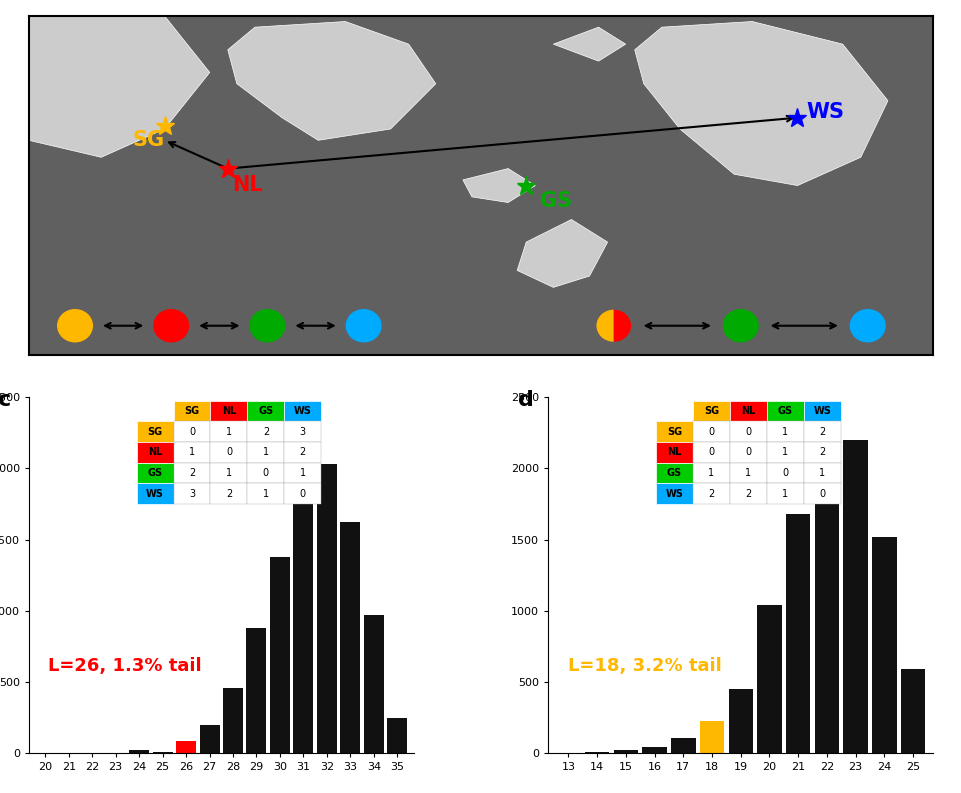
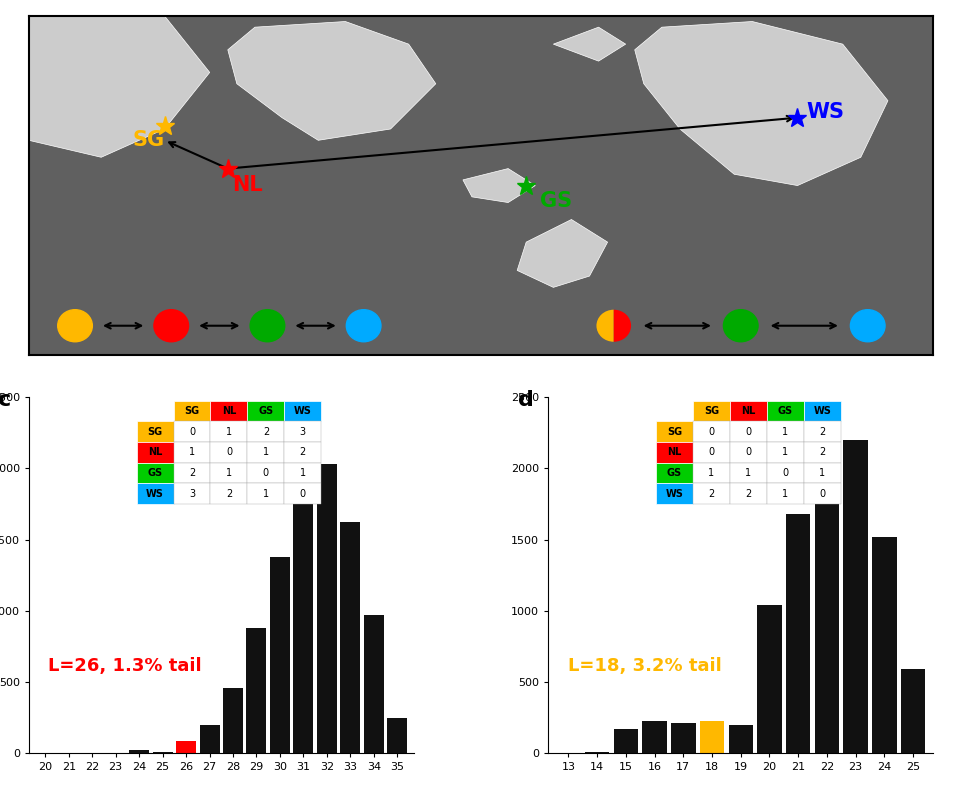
15: 20 -> 170
16: 40 -> 230
17: 110 -> 210
19: 450 -> 200
